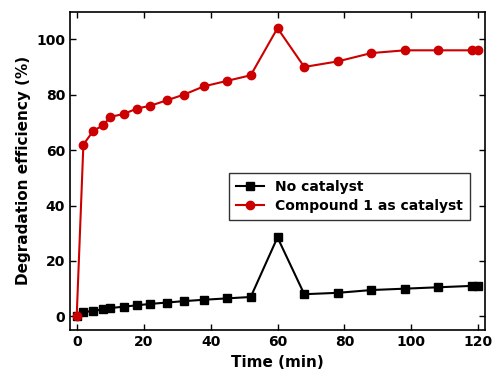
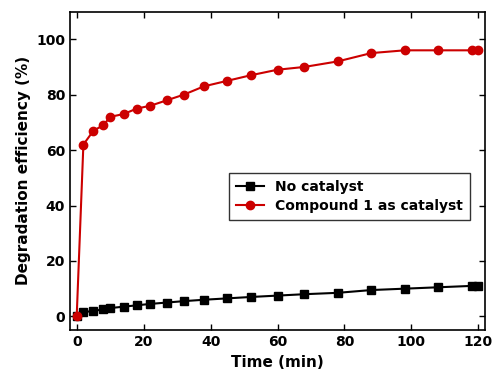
No catalyst/60: 28.5 -> 7.5
Compound 1 as catalyst/60: 104 -> 89
